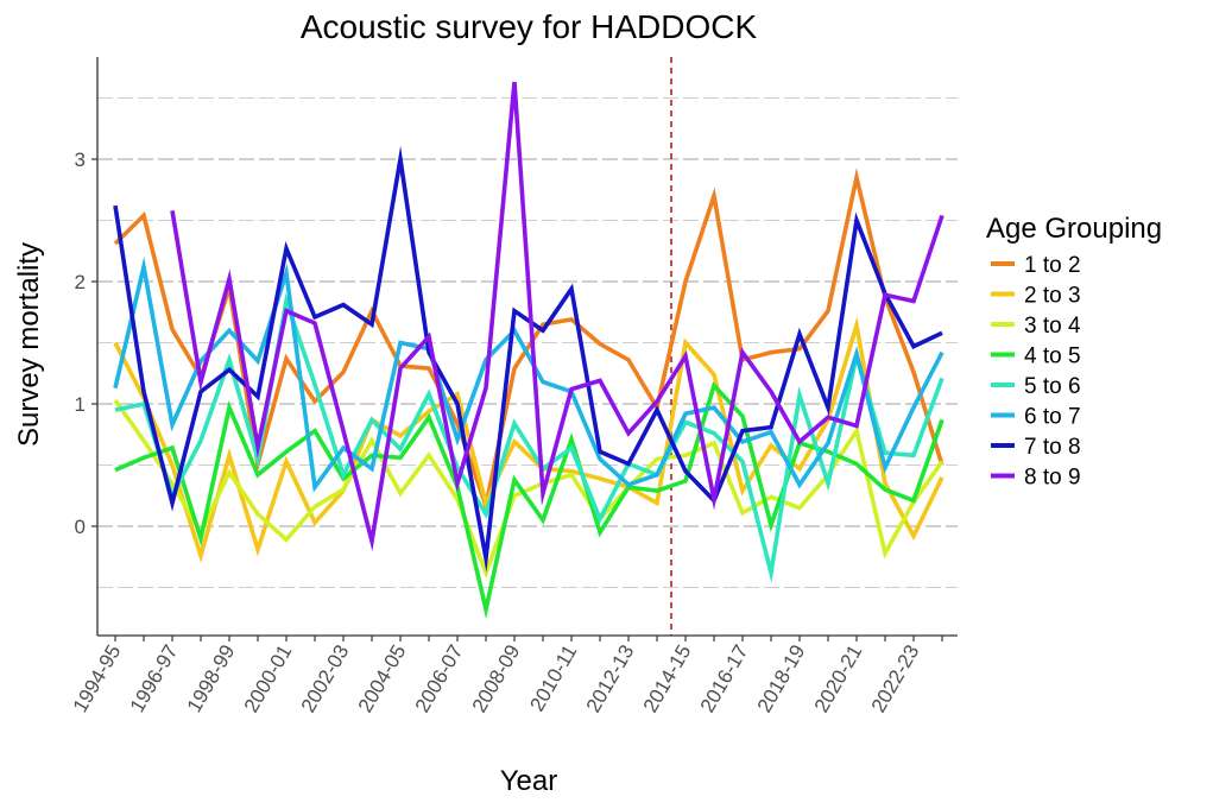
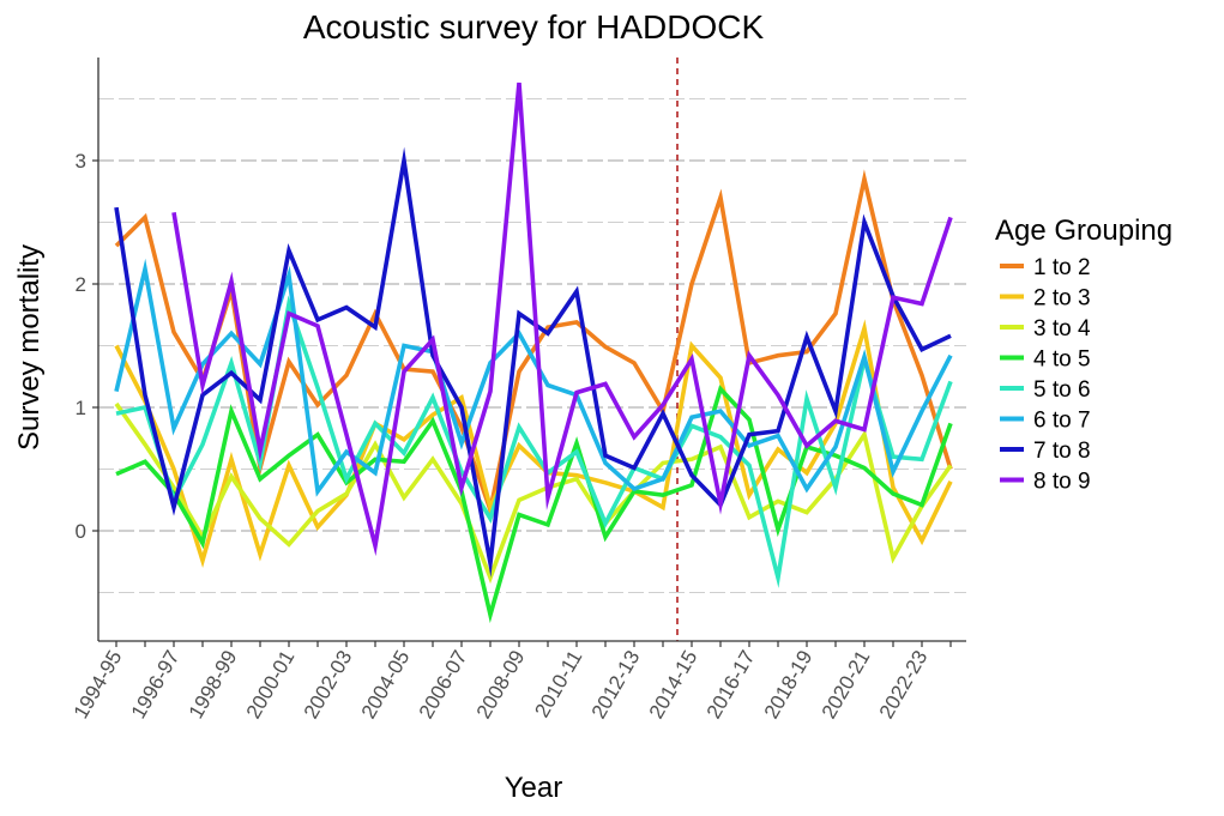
4 to 5/1996-97: 0.64 -> 0.30
4 to 5/2008-09: 0.38 -> 0.13
